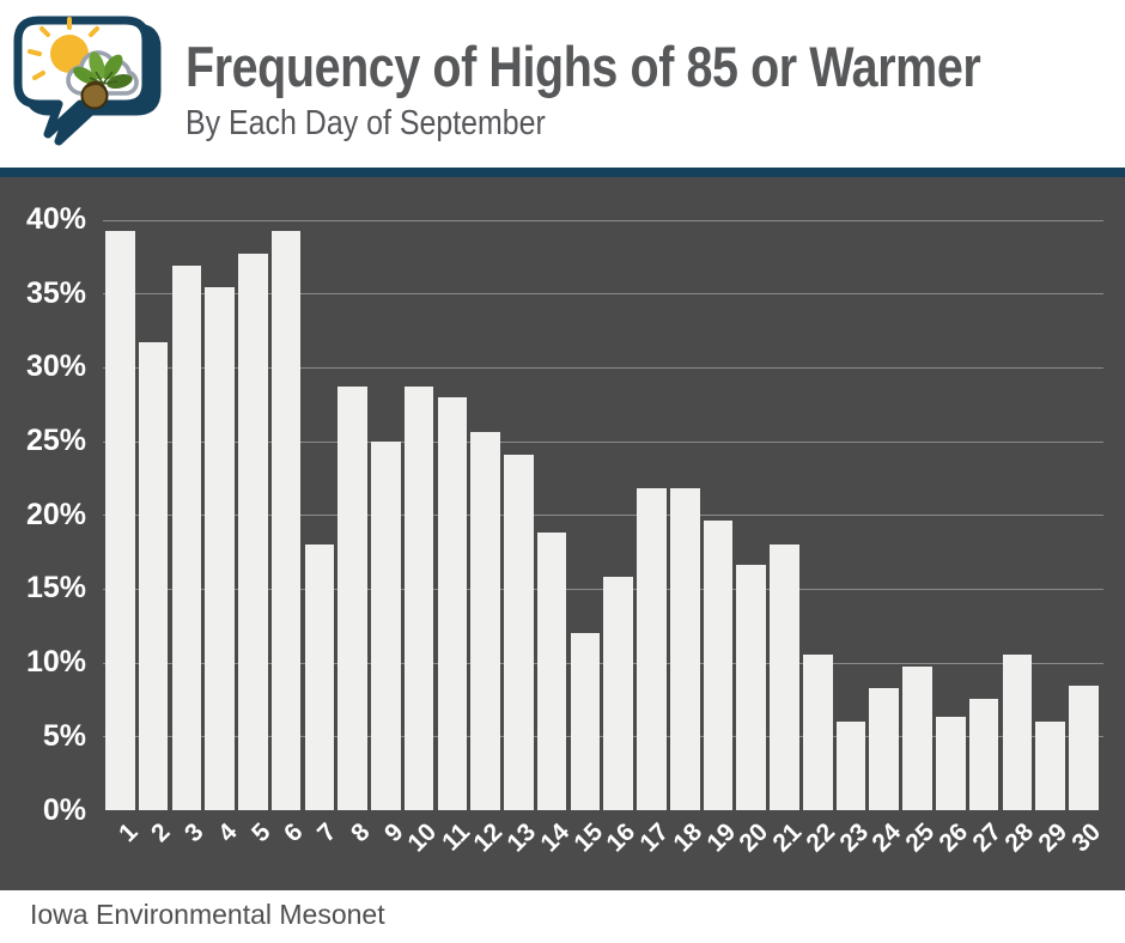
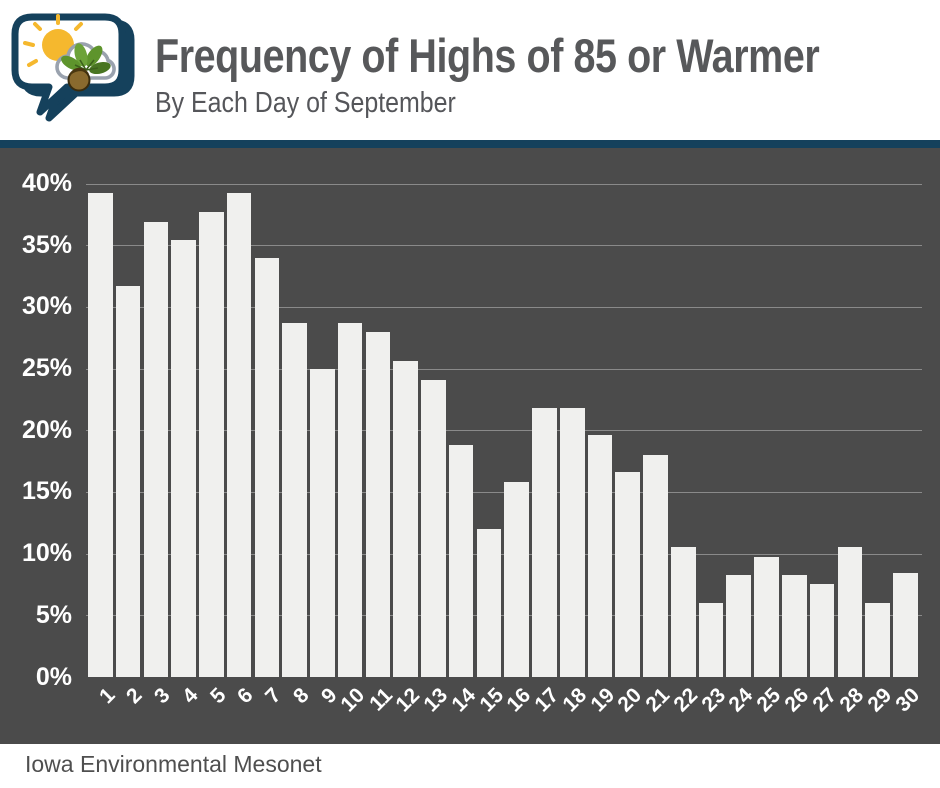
7: 18.0% -> 34.0%
26: 6.3% -> 8.3%
